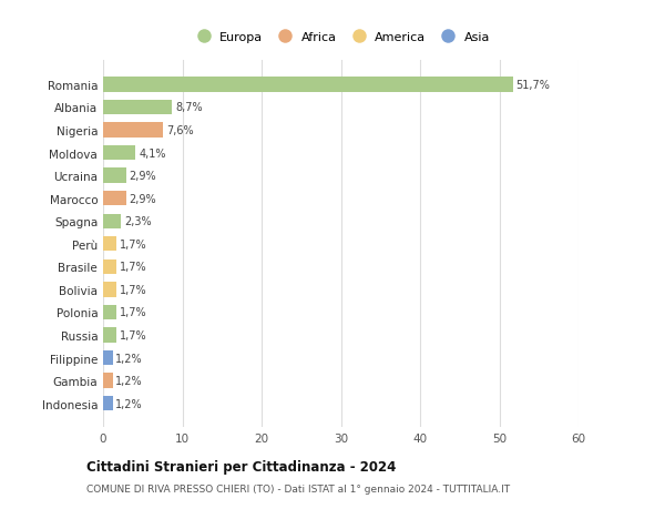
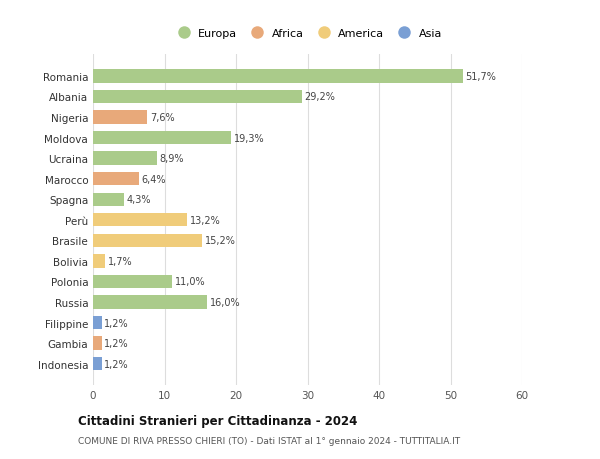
Albania: 8,7% -> 29,2%
Moldova: 4,1% -> 19,3%
Ucraina: 2,9% -> 8,9%
Marocco: 2,9% -> 6,4%
Spagna: 2,3% -> 4,3%
Perù: 1,7% -> 13,2%
Brasile: 1,7% -> 15,2%
Polonia: 1,7% -> 11,0%
Russia: 1,7% -> 16,0%
